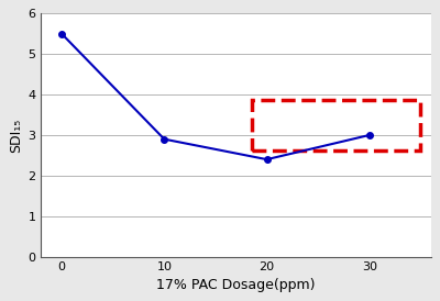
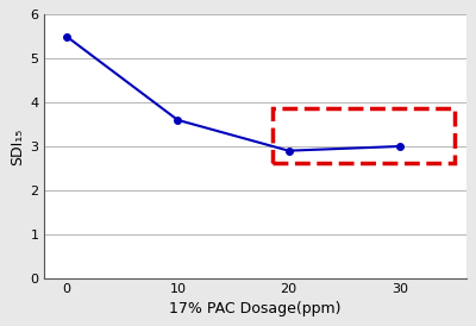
10: 2.9 -> 3.6
20: 2.4 -> 2.9
